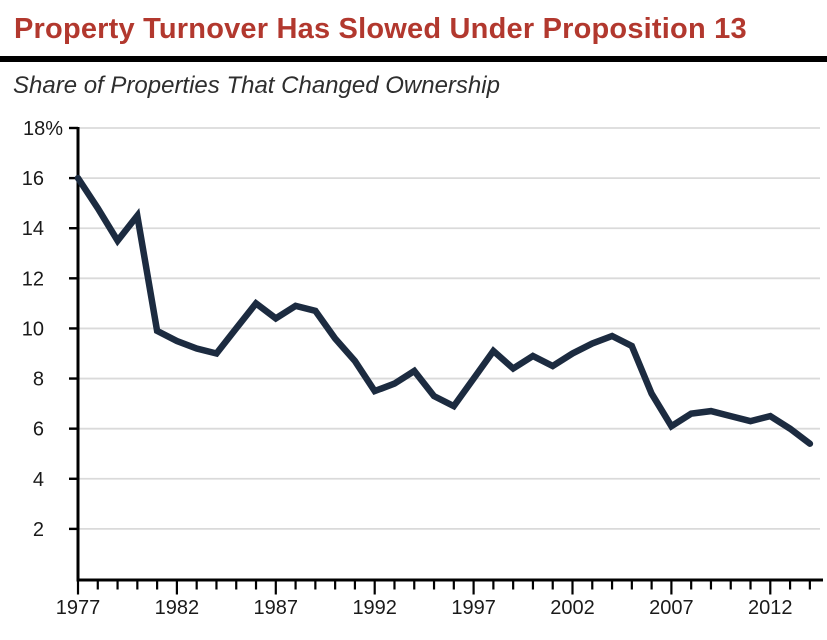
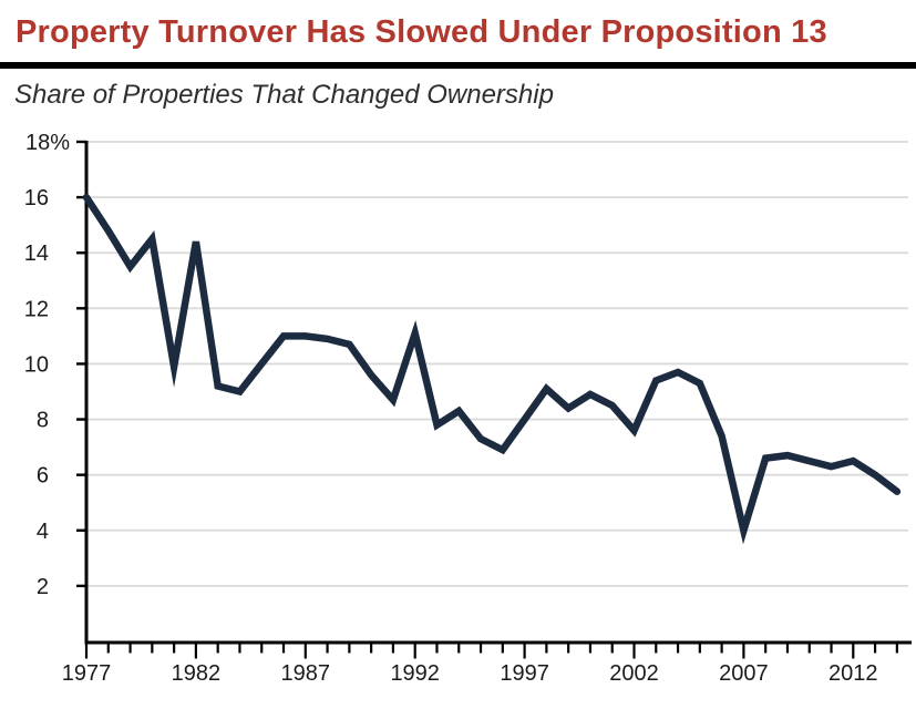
1982: 9.5 -> 14.4
1987: 10.4 -> 11.0
1992: 7.5 -> 11.1
2002: 9.0 -> 7.6
2007: 6.1 -> 4.0
